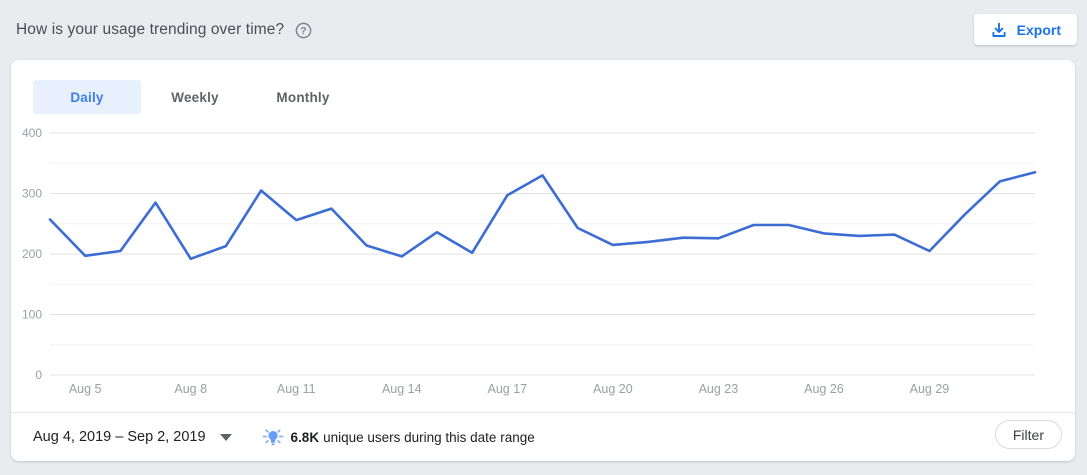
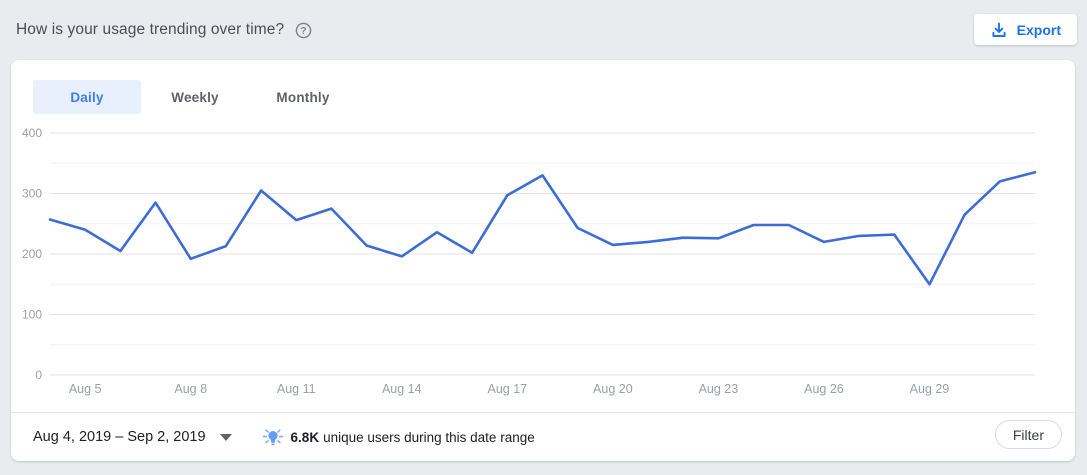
Aug 5: 200 -> 240
Aug 26: 230 -> 220
Aug 29: 200 -> 150
